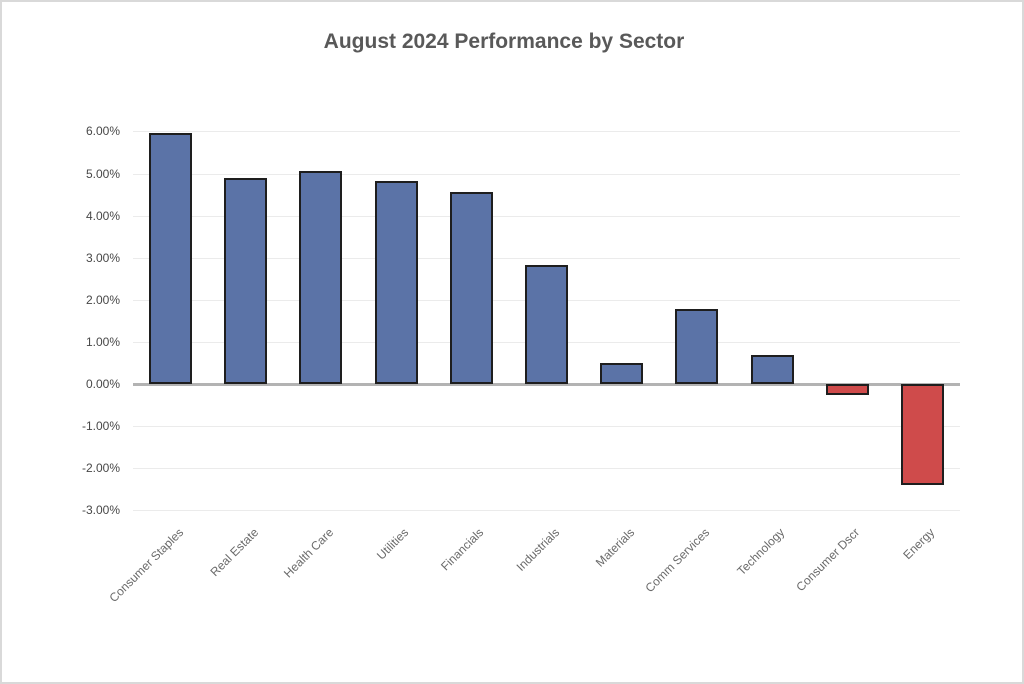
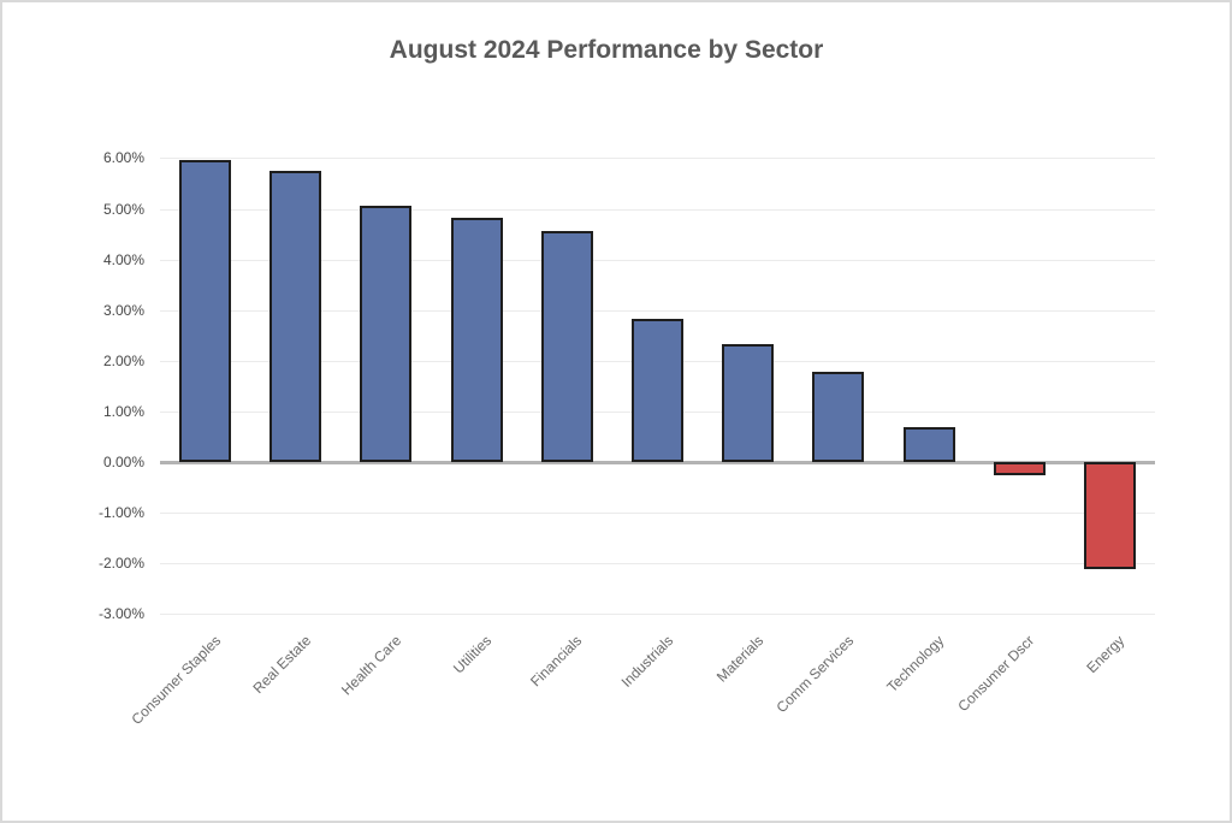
Real Estate: 4.9% -> 5.8%
Materials: 0.5% -> 2.3%
Energy: -2.4% -> -2.1%
